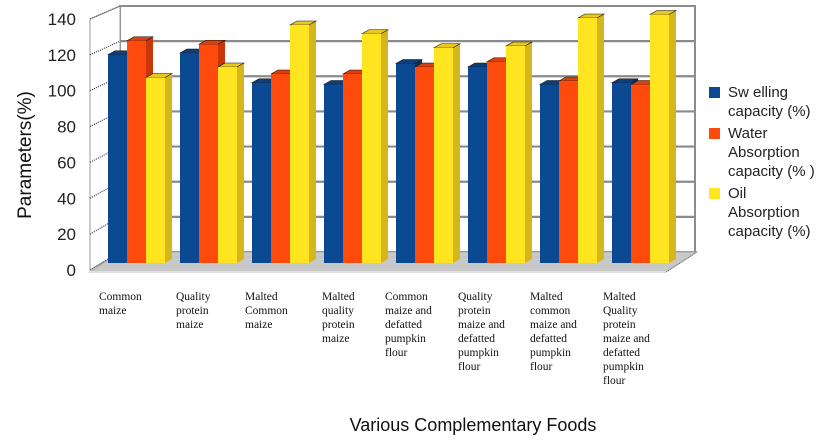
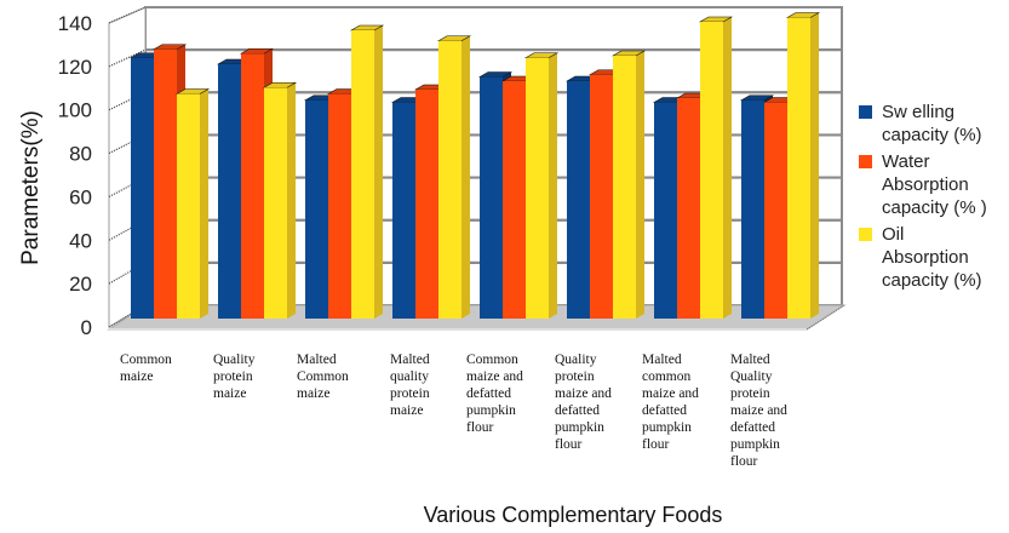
Swelling capacity (%)/Common maize: 119 -> 123
Oil Absorption capacity (%)/Quality protein maize: 112 -> 109
Water Absorption capacity (%)/Malted Common maize: 108 -> 106
